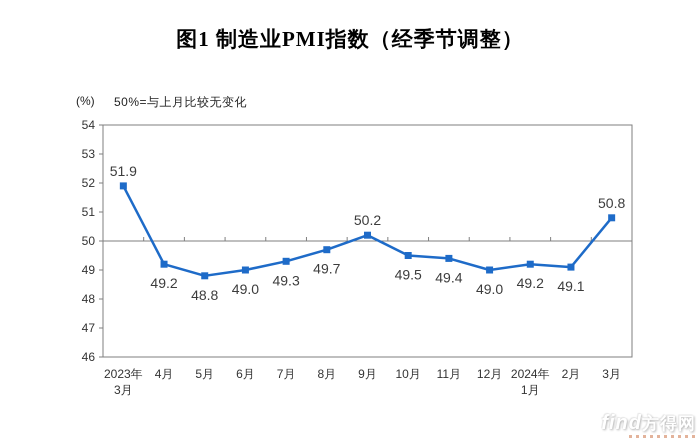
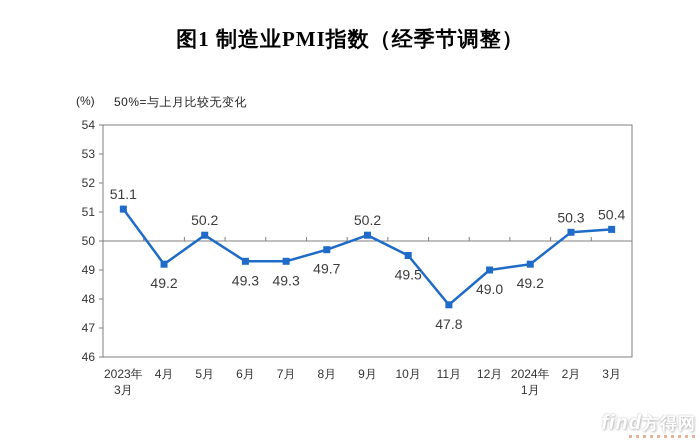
2023年 3月: 51.9 -> 51.1
5月: 48.8 -> 50.2
6月: 49.0 -> 49.3
11月: 49.4 -> 47.8
2月: 49.1 -> 50.3
3月: 50.8 -> 50.4
